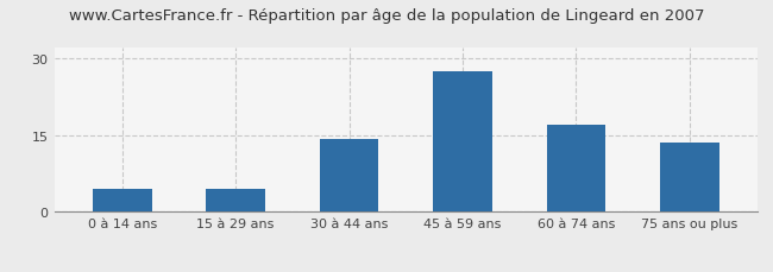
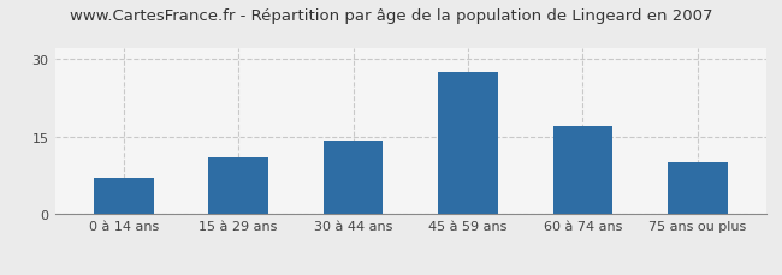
0 à 14 ans: 4.5 -> 7.0
15 à 29 ans: 4.5 -> 11.0
75 ans ou plus: 13.5 -> 10.0
